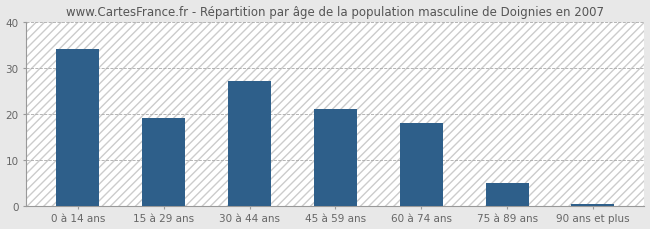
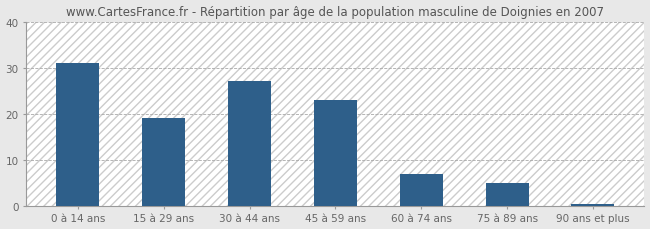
0 à 14 ans: 34.0 -> 31.0
45 à 59 ans: 21.0 -> 23.0
60 à 74 ans: 18.0 -> 7.0
